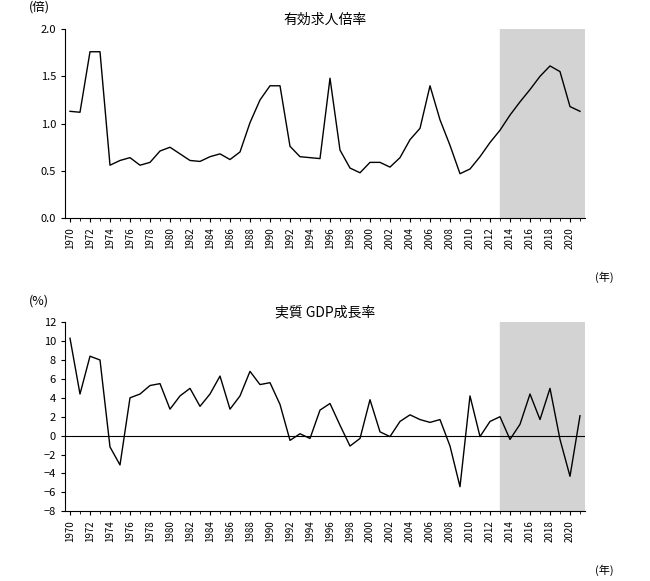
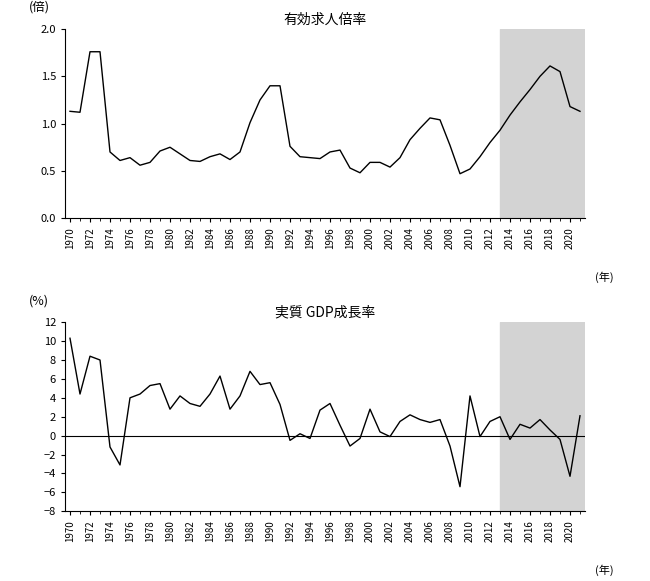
有効求人倍率/1974: 0.56 -> 0.70
有効求人倍率/1996: 1.48 -> 0.70
有効求人倍率/2006: 1.40 -> 1.06
実質 GDP成長率/1982: 5.0 -> 3.4
実質 GDP成長率/2000: 3.8 -> 2.8
実質 GDP成長率/2016: 4.4 -> 0.8
実質 GDP成長率/2018: 5.0 -> 0.6
